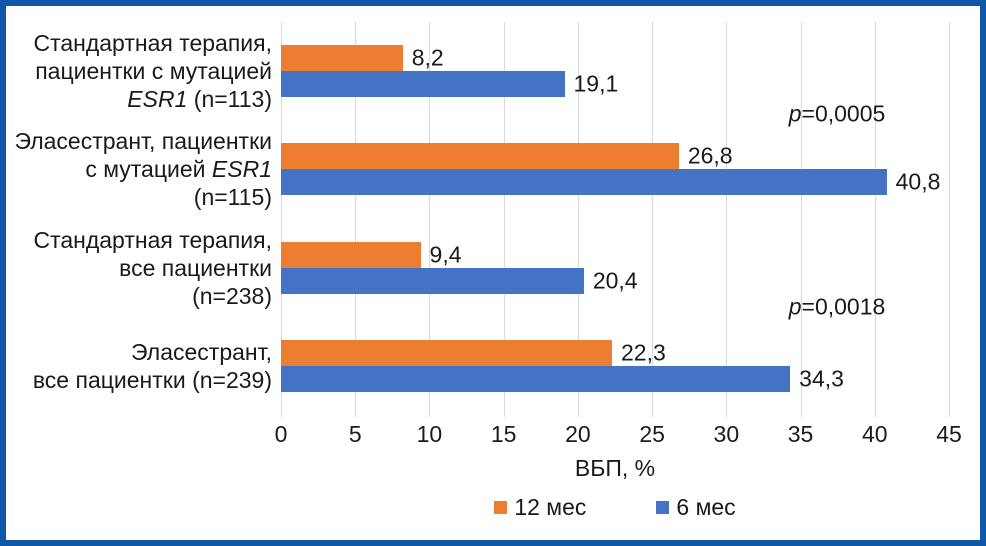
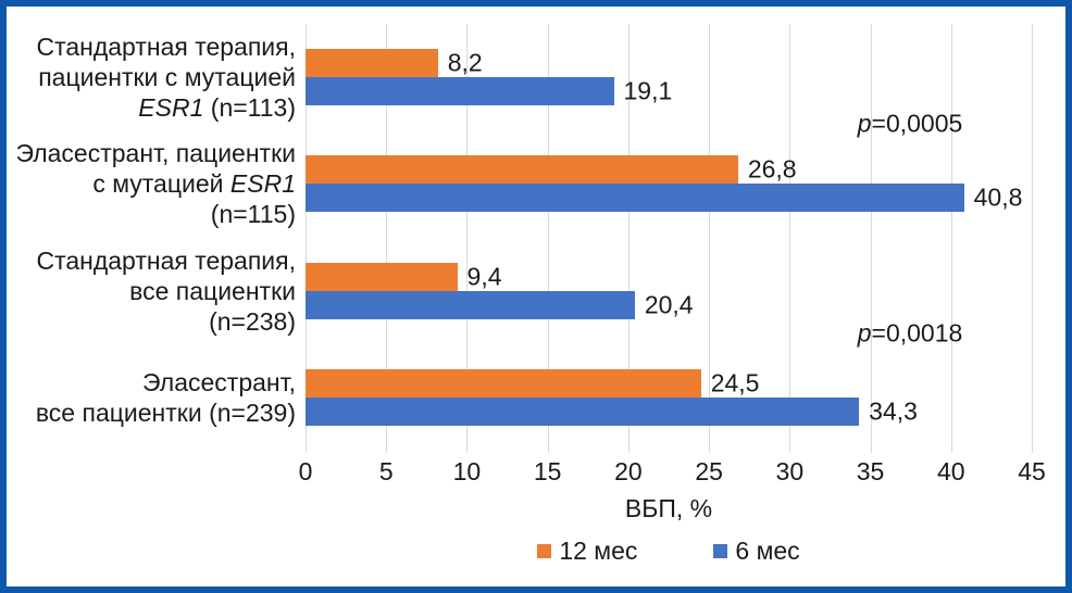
12 мес/Эласестрант, все пациентки (n=239): 22,3 -> 24,5
